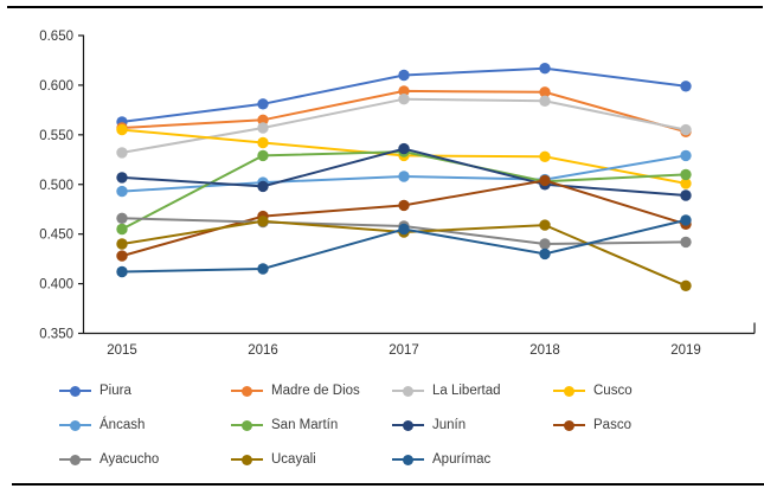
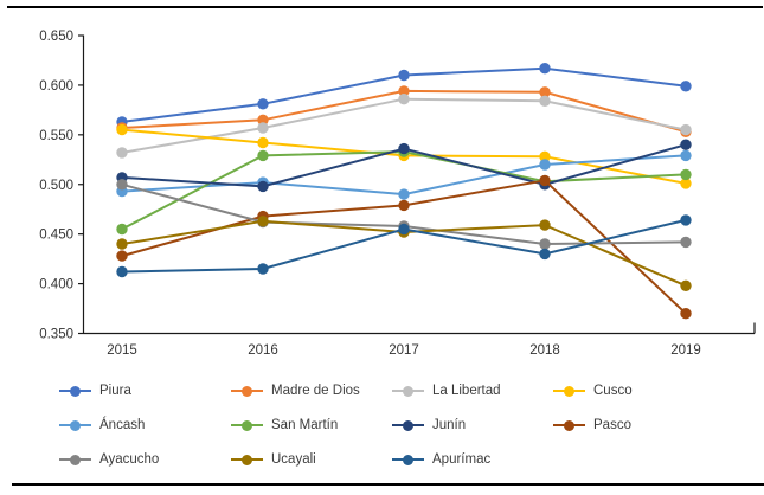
Ayacucho/2015: 0.47 -> 0.50
Áncash/2017: 0.51 -> 0.49
Áncash/2018: 0.51 -> 0.52
Junín/2019: 0.49 -> 0.54
Pasco/2019: 0.46 -> 0.37
